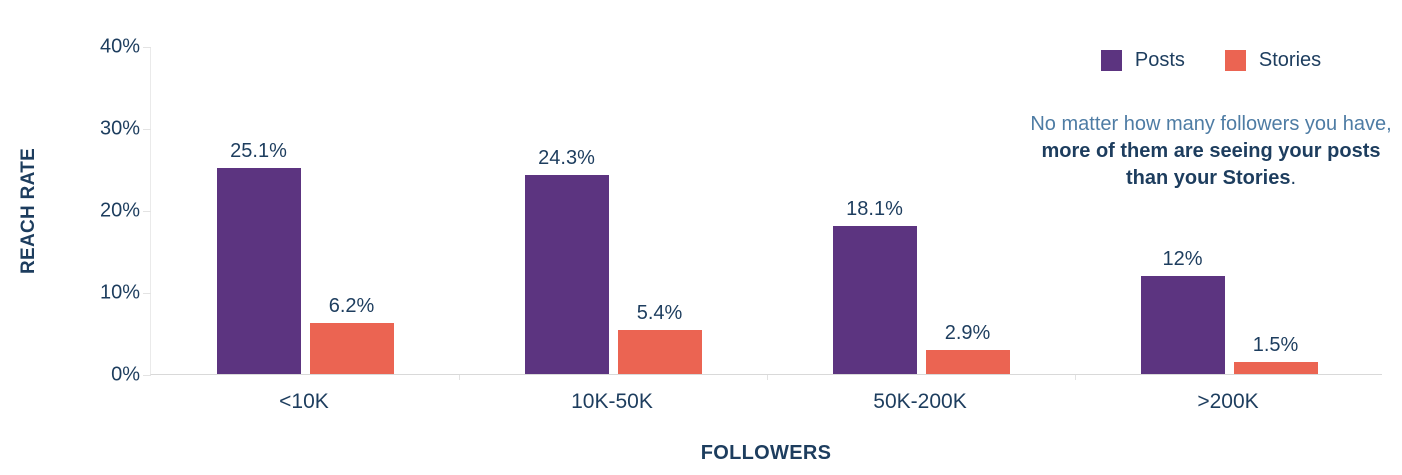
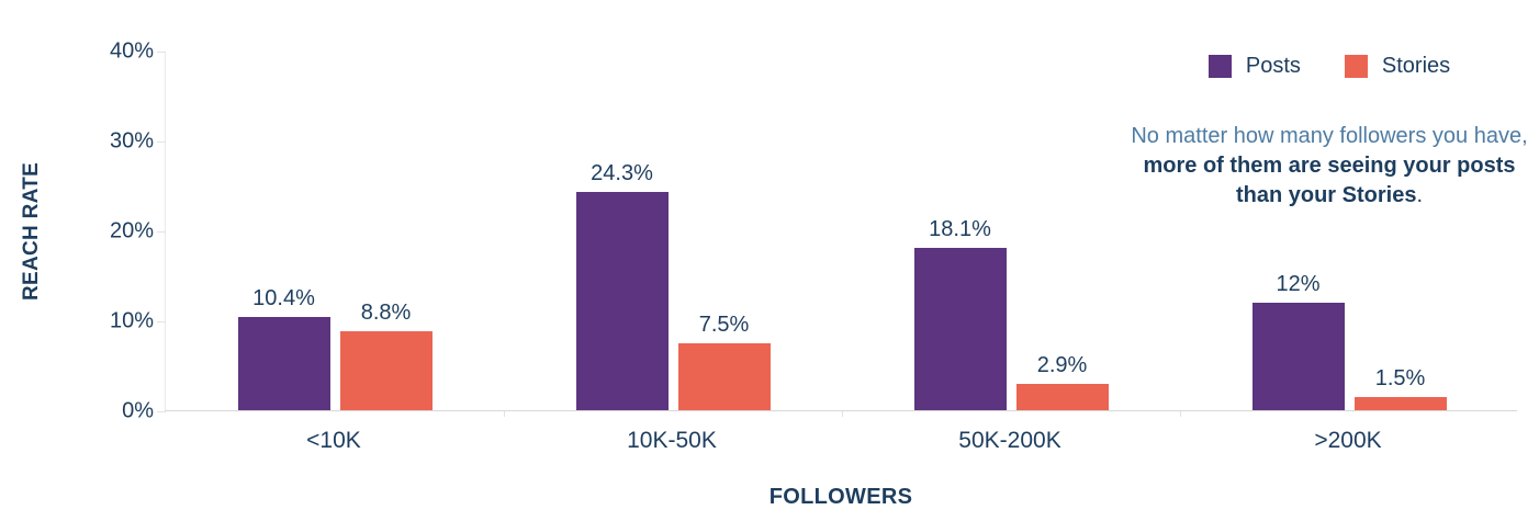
Posts/<10K: 25.1% -> 10.4%
Stories/<10K: 6.2% -> 8.8%
Stories/10K-50K: 5.4% -> 7.5%
